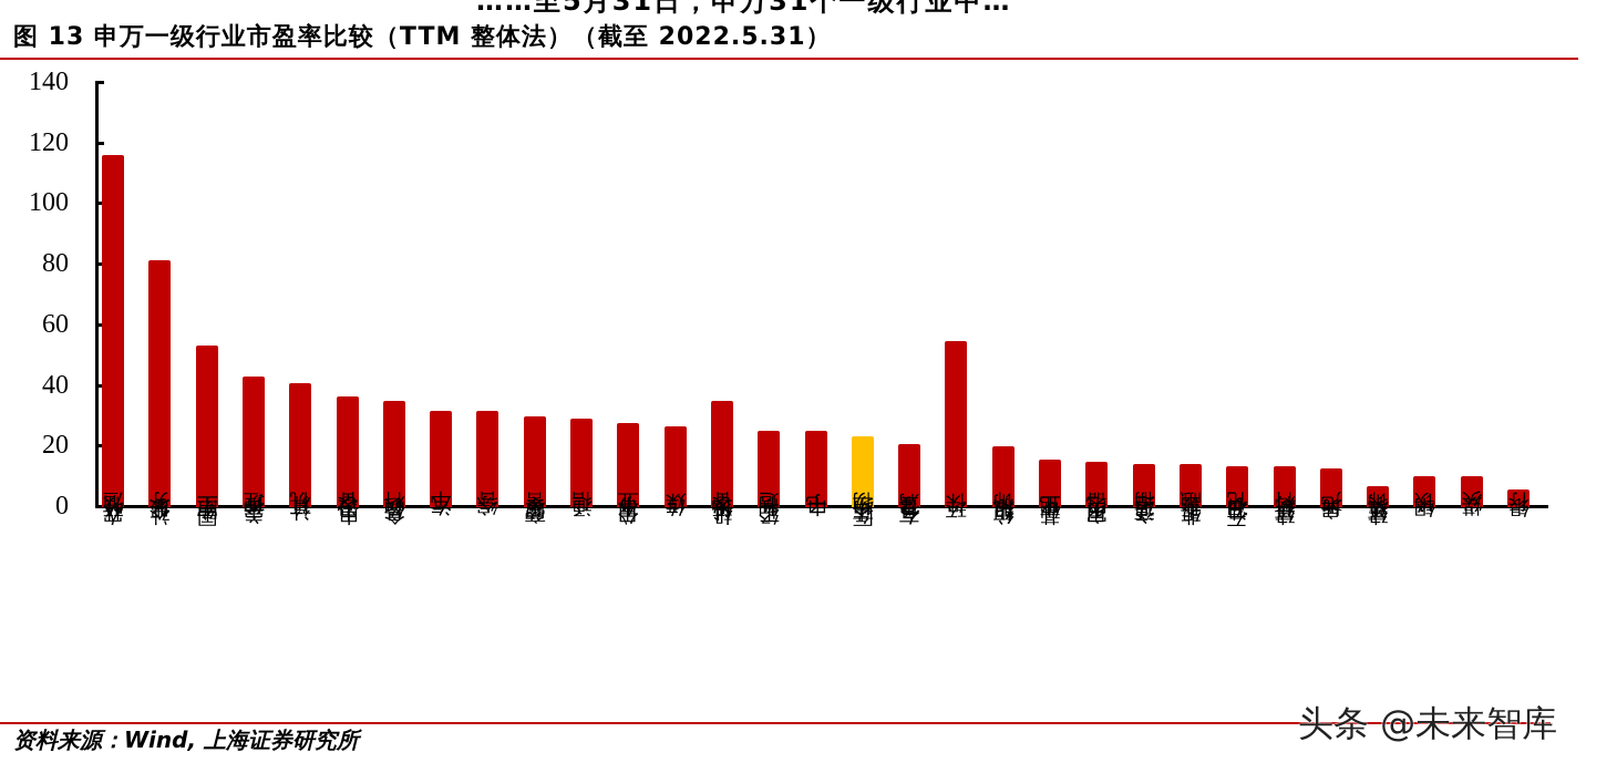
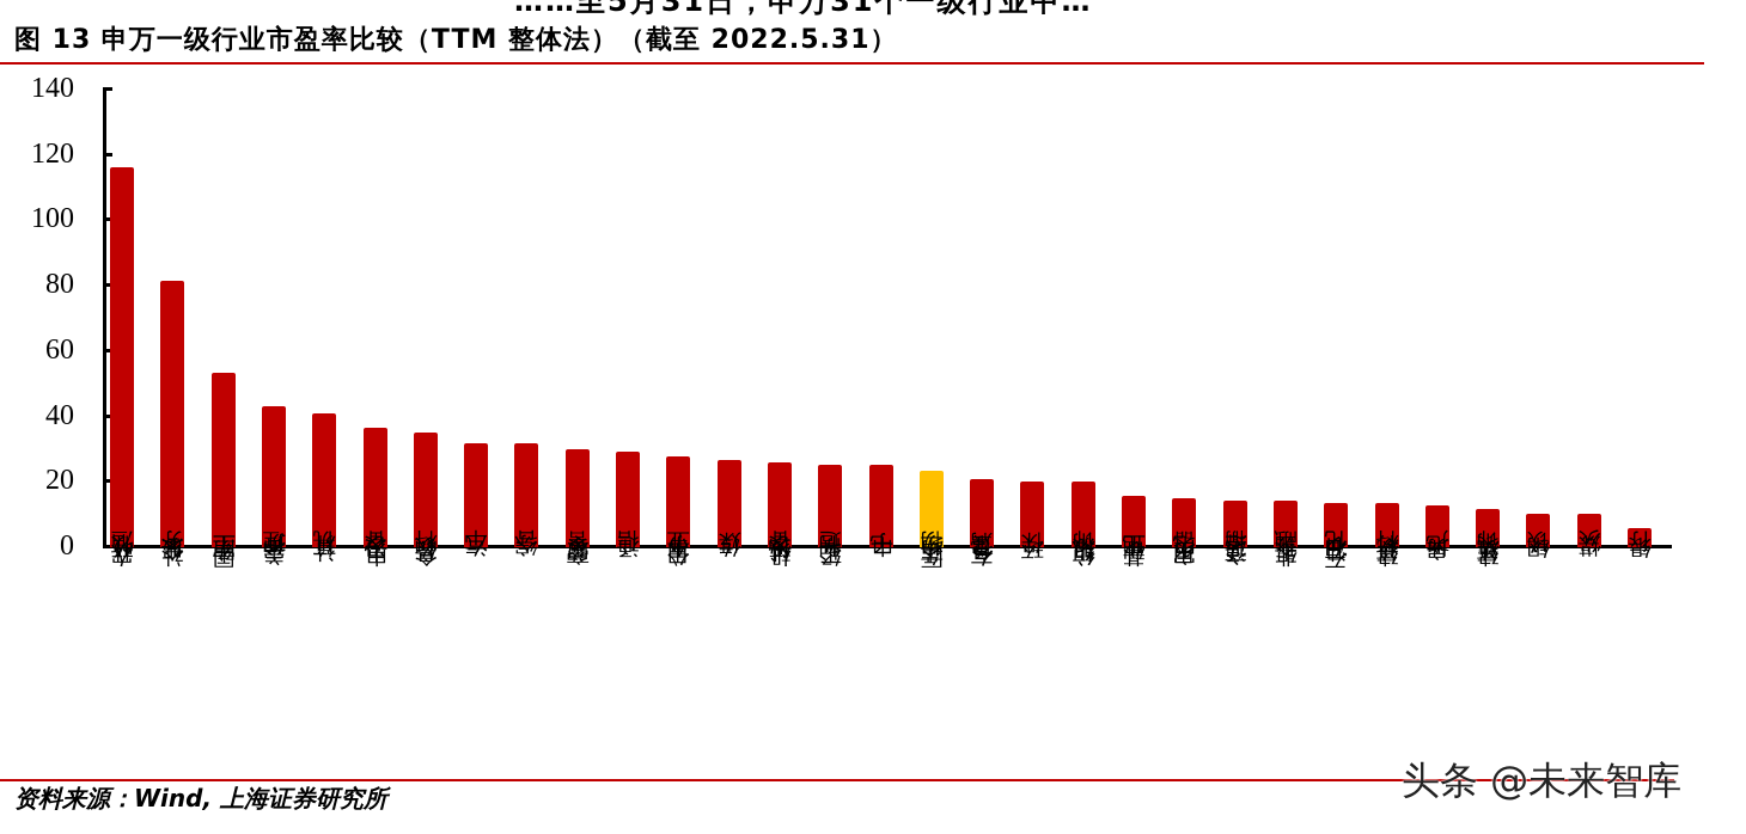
机械设备: 35 -> 26
环保: 55 -> 20
建筑装饰: 7 -> 12
